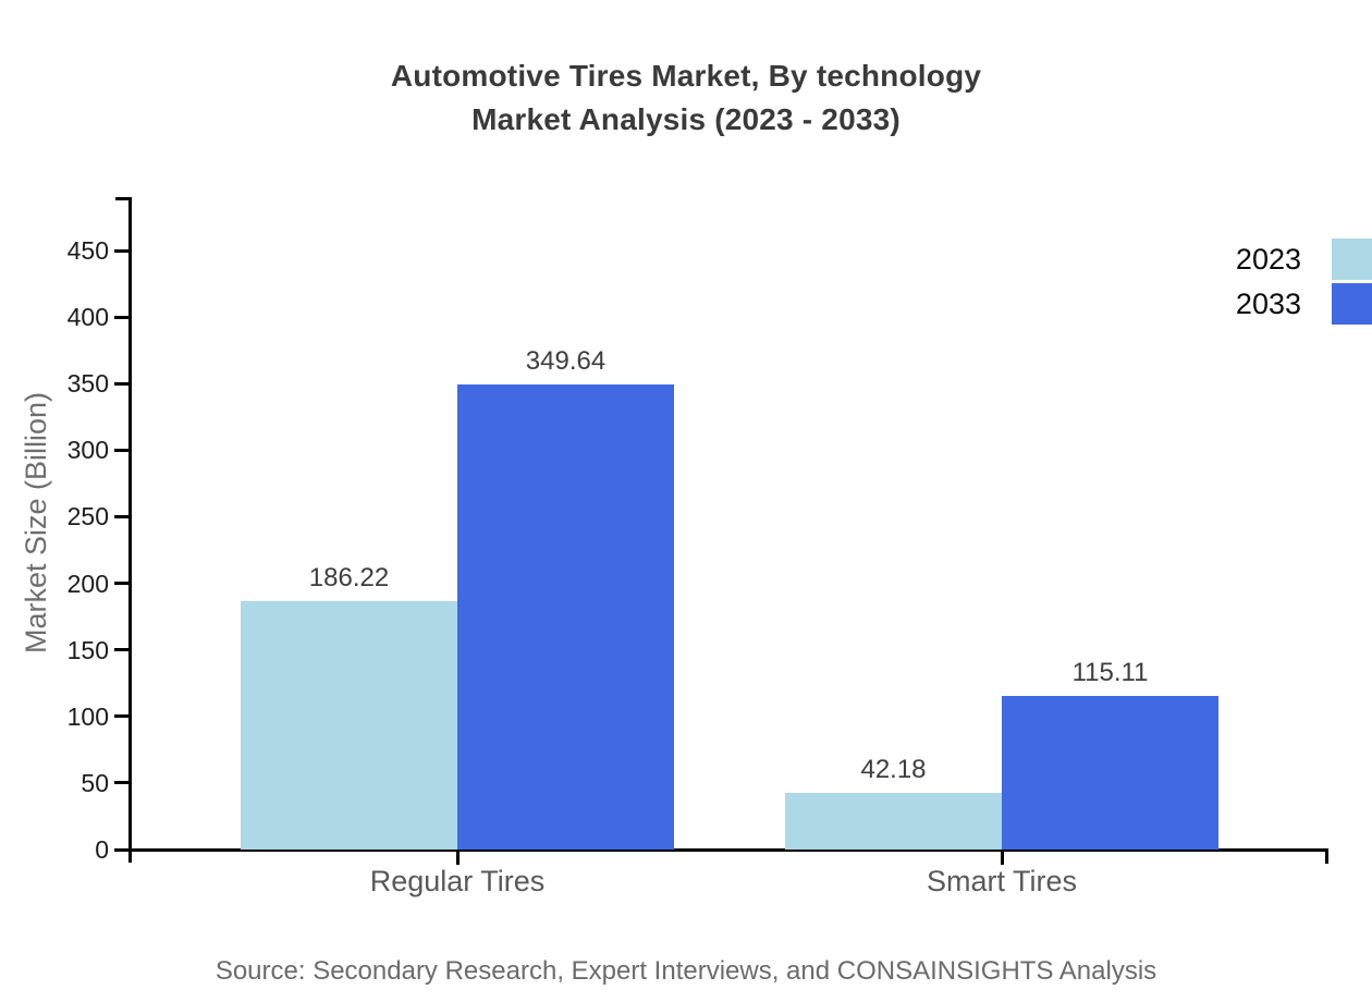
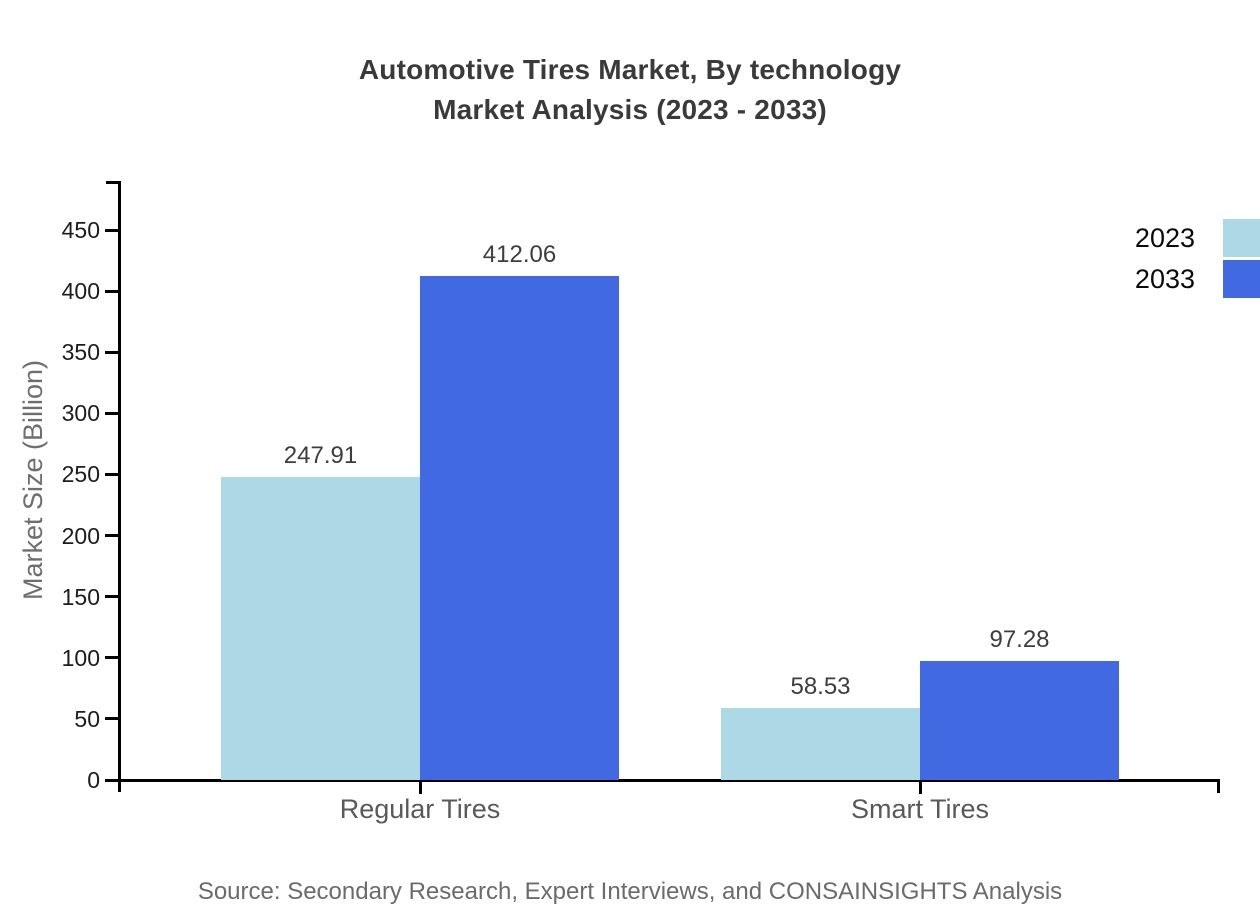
2023/Regular Tires: 186.22 -> 247.91
2033/Regular Tires: 349.64 -> 412.06
2023/Smart Tires: 42.18 -> 58.53
2033/Smart Tires: 115.11 -> 97.28
